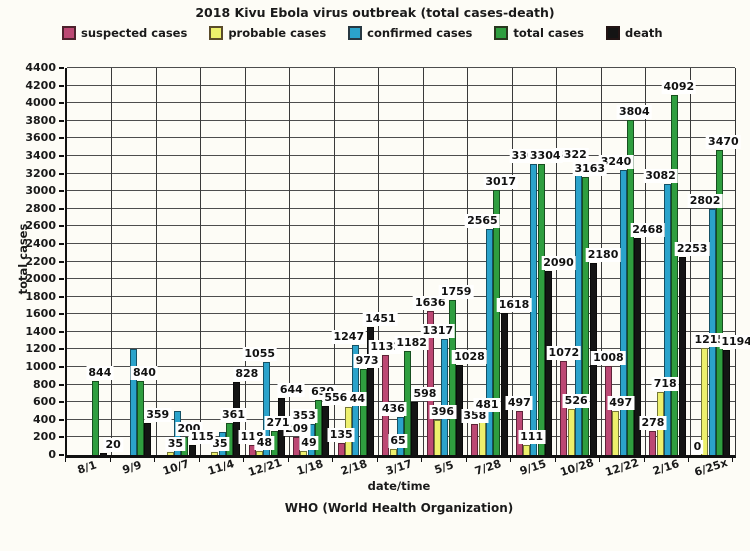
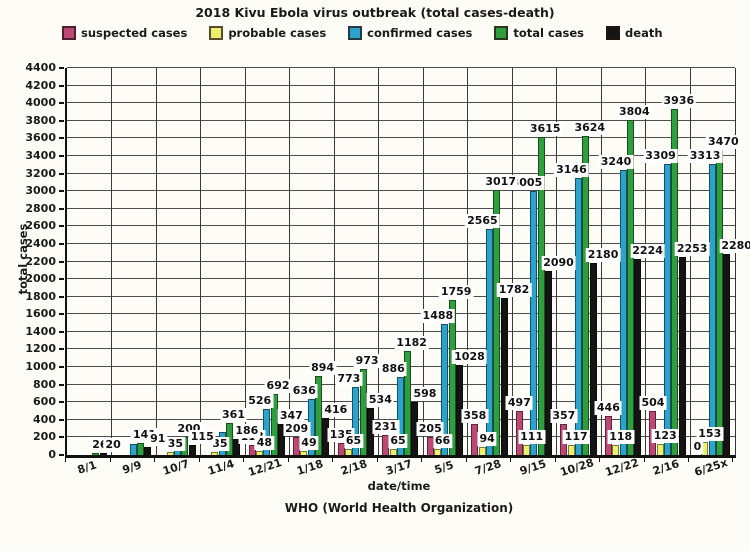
total cases/8/1: 844 -> 26
confirmed cases/9/9: 1200 -> 100
total cases/9/9: 840 -> 141
death/9/9: 359 -> 91
confirmed cases/10/7: 500 -> 100
death/11/4: 828 -> 186
confirmed cases/12/21: 1055 -> 526
total cases/12/21: 271 -> 692
death/12/21: 644 -> 347
confirmed cases/1/18: 353 -> 636
total cases/1/18: 630 -> 894
death/1/18: 556 -> 416
probable cases/2/18: 544 -> 65
confirmed cases/2/18: 1247 -> 773
death/2/18: 1451 -> 534
suspected cases/3/17: 1132 -> 231
confirmed cases/3/17: 436 -> 886
suspected cases/5/5: 1636 -> 205
probable cases/5/5: 396 -> 66
confirmed cases/5/5: 1317 -> 1488
probable cases/7/28: 481 -> 94
death/7/28: 1618 -> 1782
confirmed cases/9/15: 3304 -> 3005
total cases/9/15: 3304 -> 3615
suspected cases/10/28: 1072 -> 357
probable cases/10/28: 526 -> 117
confirmed cases/10/28: 3322 -> 3146
total cases/10/28: 3163 -> 3624
suspected cases/12/22: 1008 -> 446
probable cases/12/22: 497 -> 118
death/12/22: 2468 -> 2224
suspected cases/2/16: 278 -> 504
probable cases/2/16: 718 -> 123
confirmed cases/2/16: 3082 -> 3309
total cases/2/16: 4092 -> 3936
probable cases/6/25x: 1215 -> 153
confirmed cases/6/25x: 2802 -> 3313
death/6/25x: 1194 -> 2280
